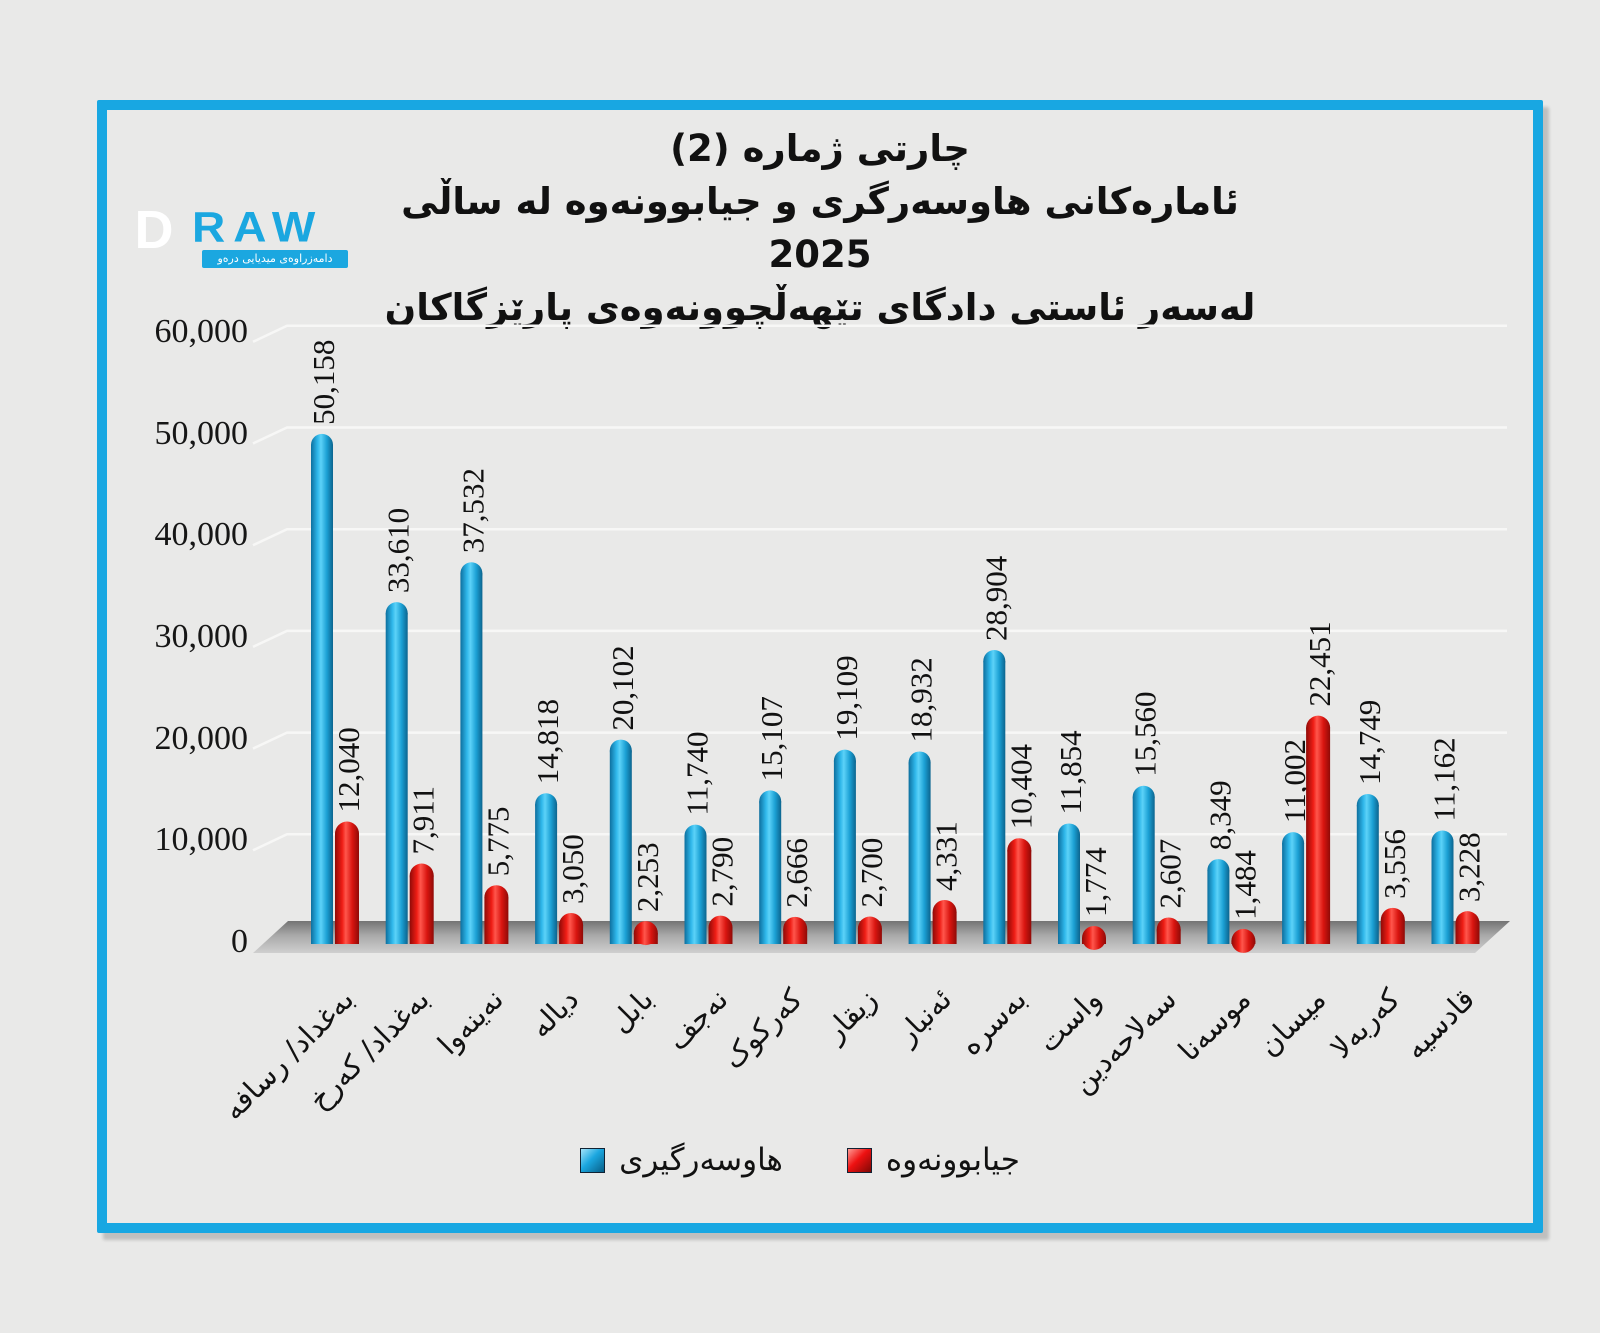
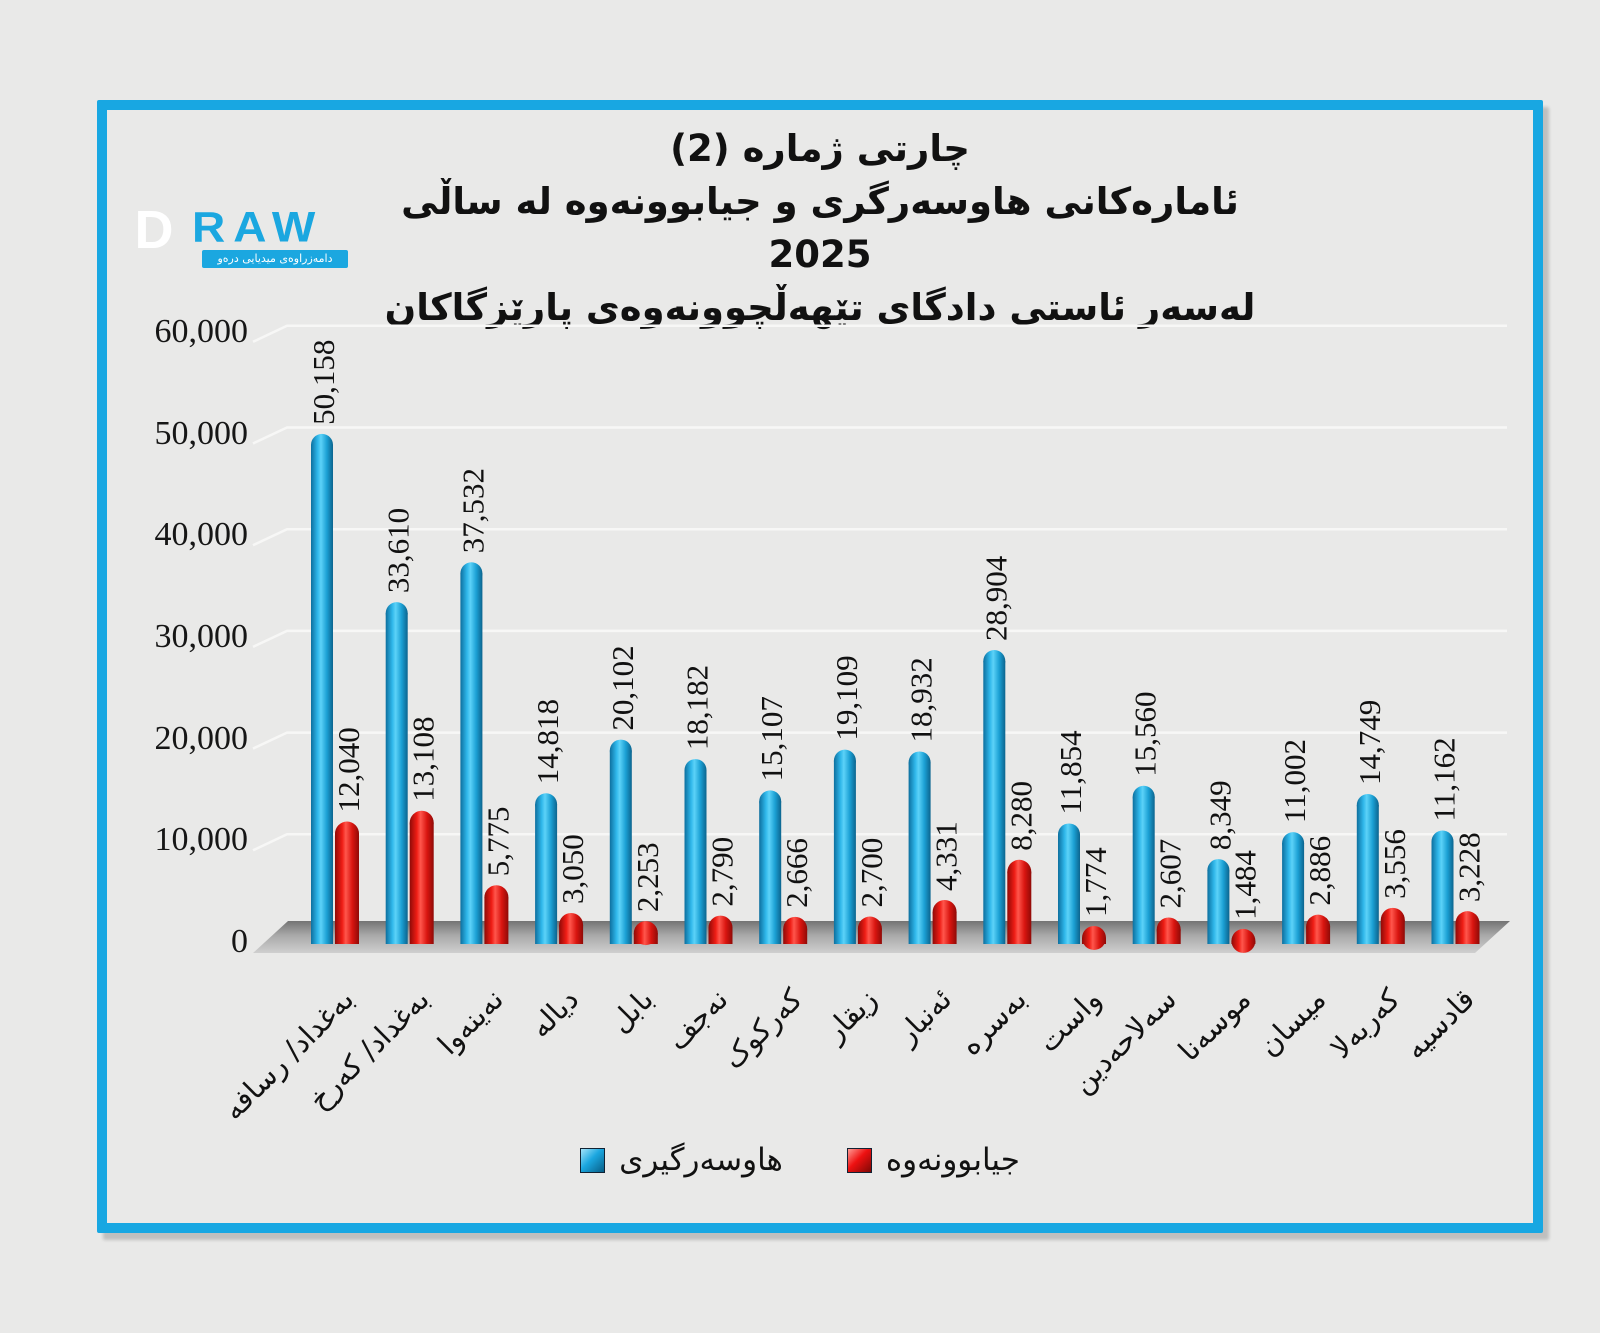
جیابوونەوه/بەغداد/ کەرخ: 7,911 -> 13,108
هاوسەرگیری/نەجف: 11,740 -> 18,182
جیابوونەوه/بەسرە: 10,404 -> 8,280
جیابوونەوه/میسان: 22,451 -> 2,886
